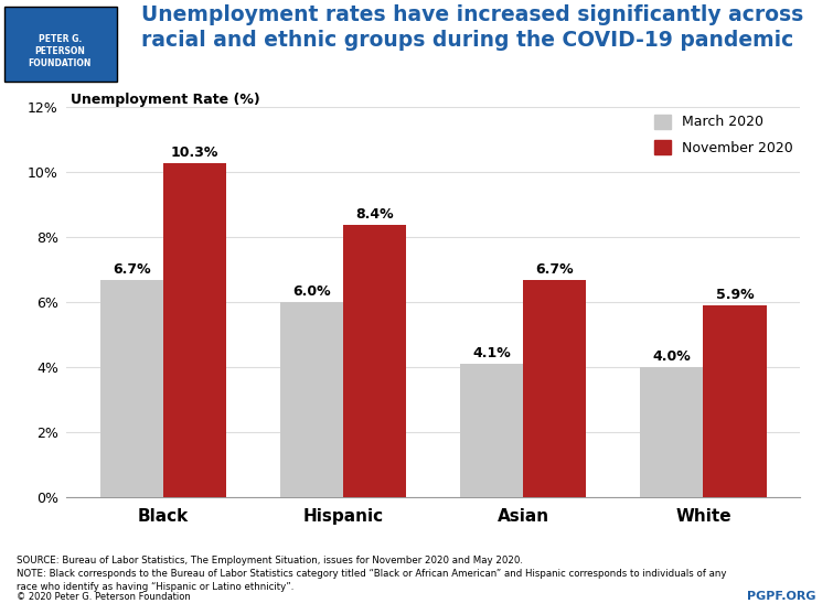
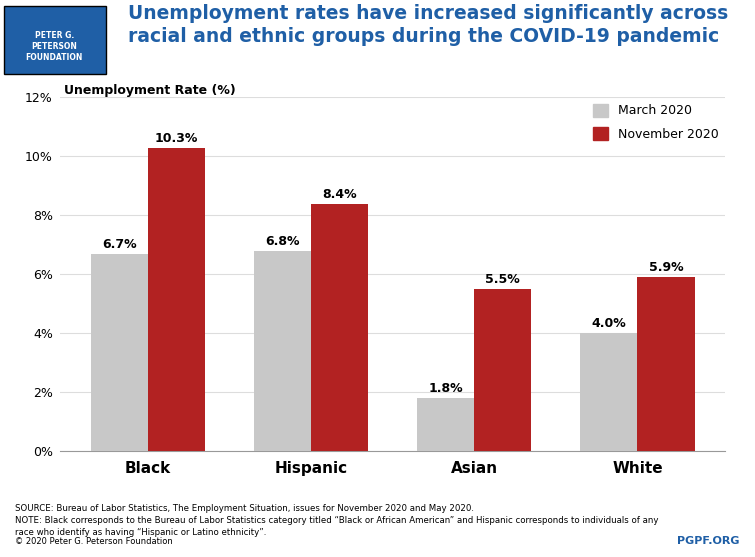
March 2020/Hispanic: 6.0% -> 6.8%
March 2020/Asian: 4.1% -> 1.8%
November 2020/Asian: 6.7% -> 5.5%
